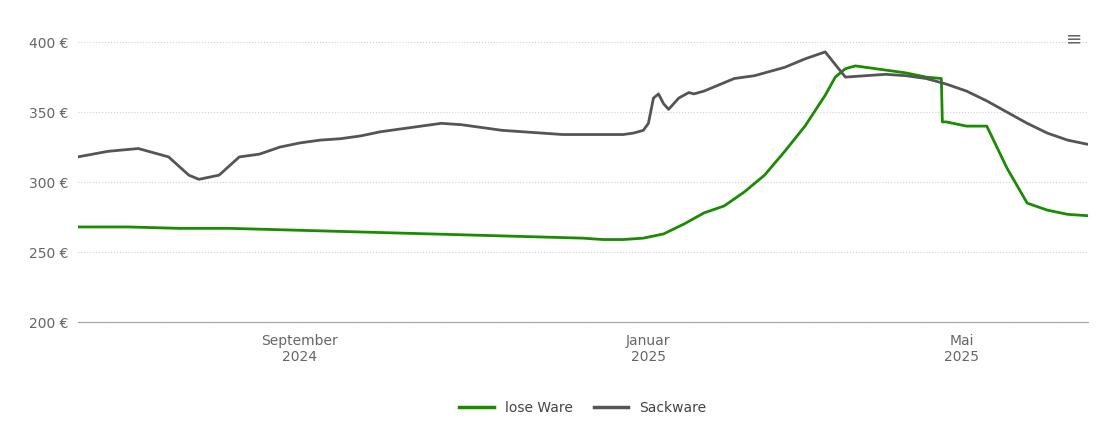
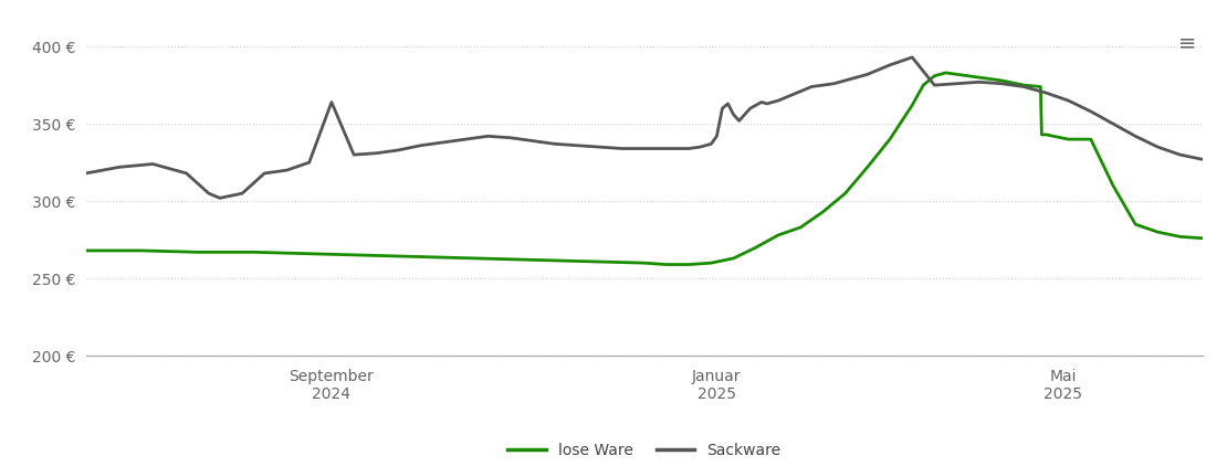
Sackware/September 2024: 328 € -> 364 €
